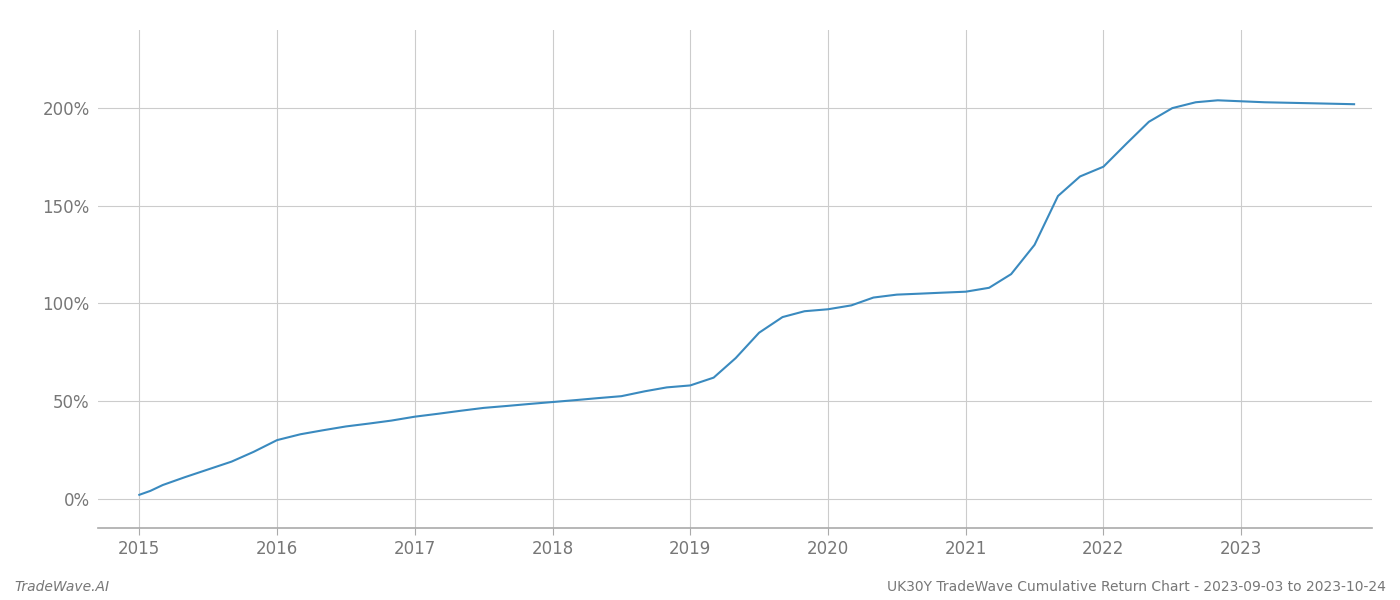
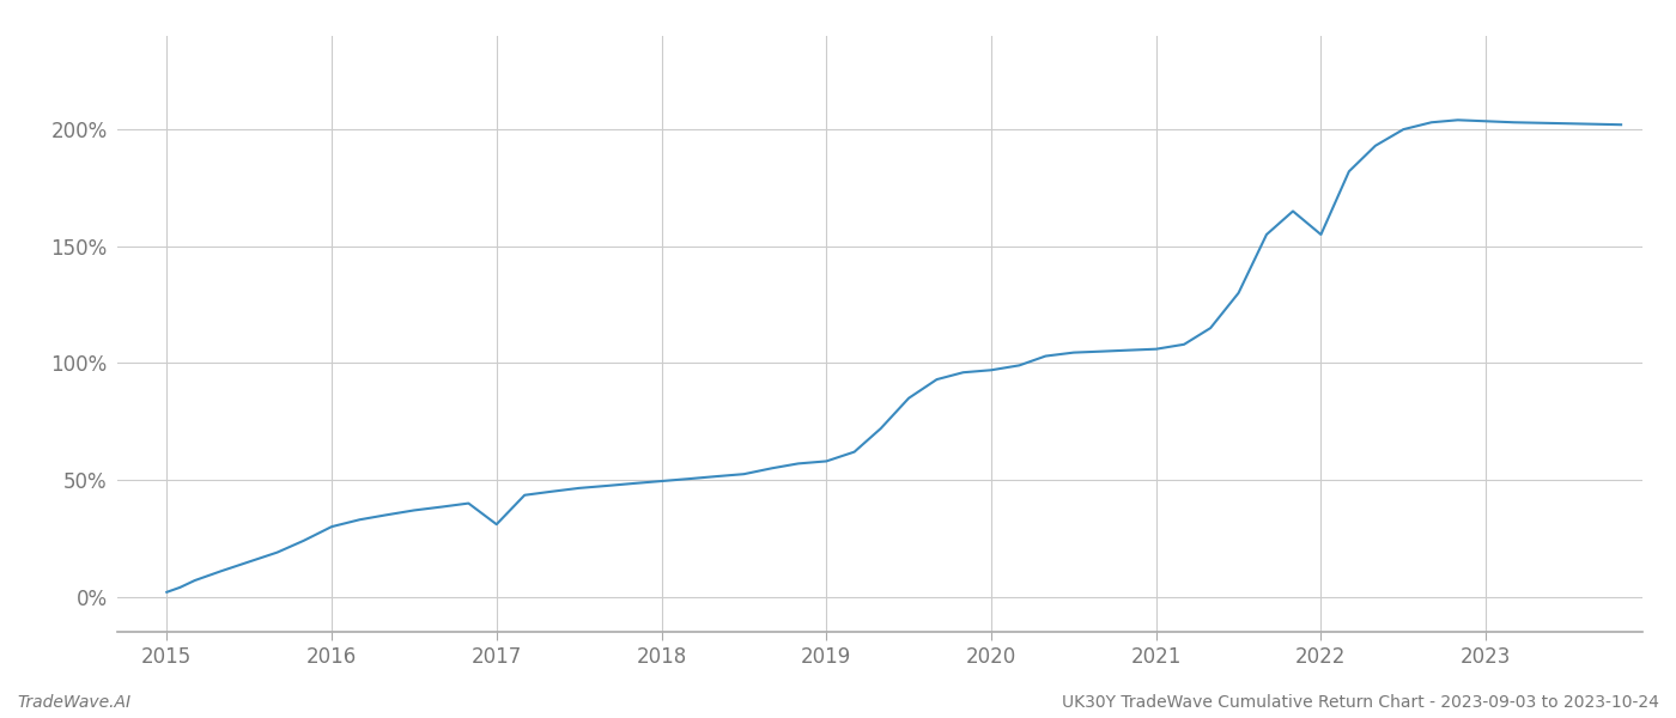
2017: 42% -> 31%
2022: 170% -> 155%
